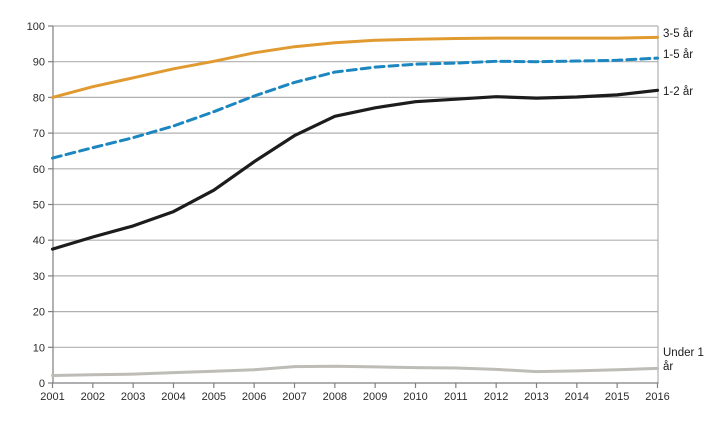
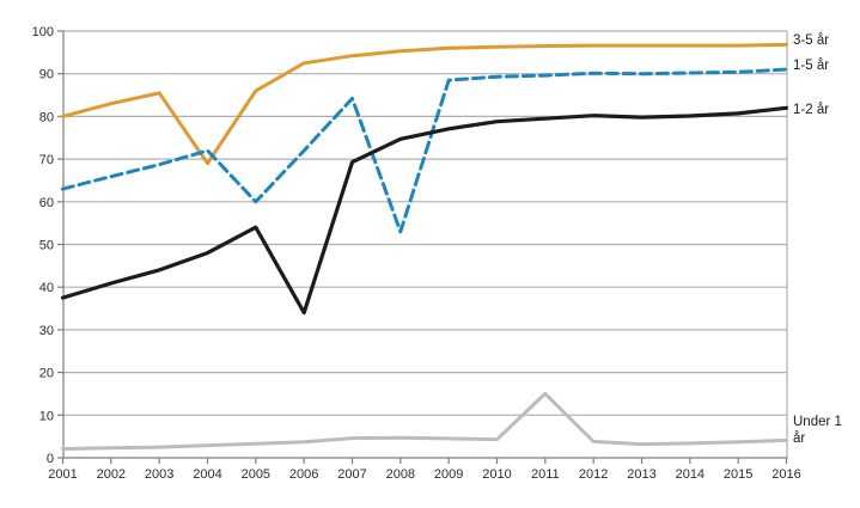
3-5 år/2004: 88 -> 69
3-5 år/2005: 90 -> 86
1-5 år/2005: 76 -> 60
1-5 år/2006: 80 -> 72
1-2 år/2006: 62 -> 34
1-5 år/2008: 87 -> 53
Under 1 år/2011: 4 -> 15
